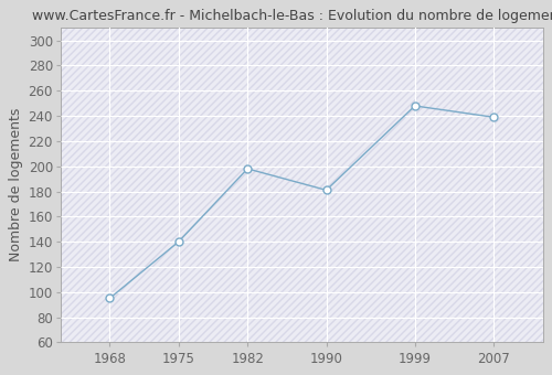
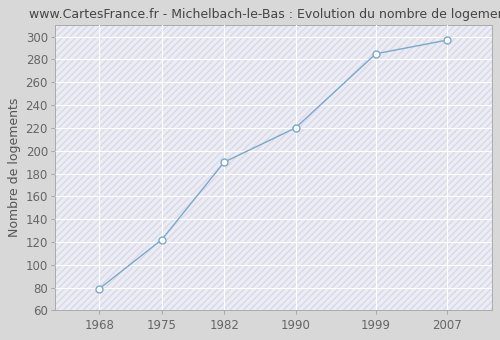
1968: 95 -> 79
1975: 140 -> 122
1982: 198 -> 190
1990: 181 -> 220
1999: 248 -> 285
2007: 239 -> 297
